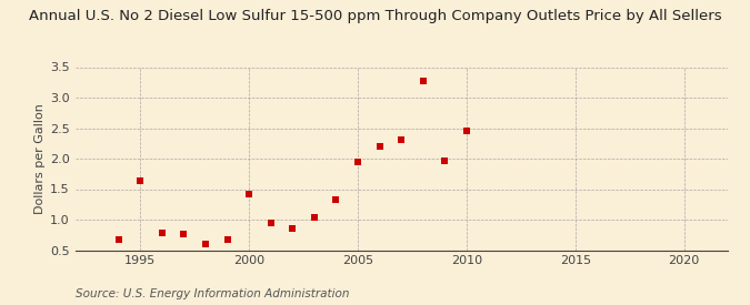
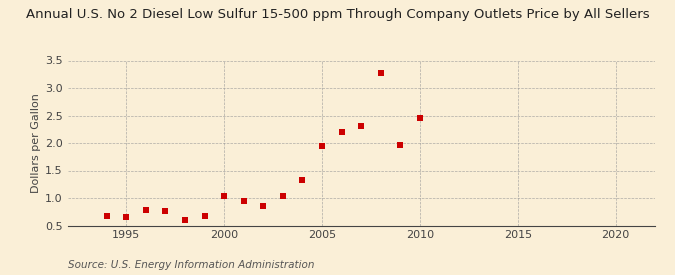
1995: 1.64 -> 0.66
2000: 1.42 -> 1.04
